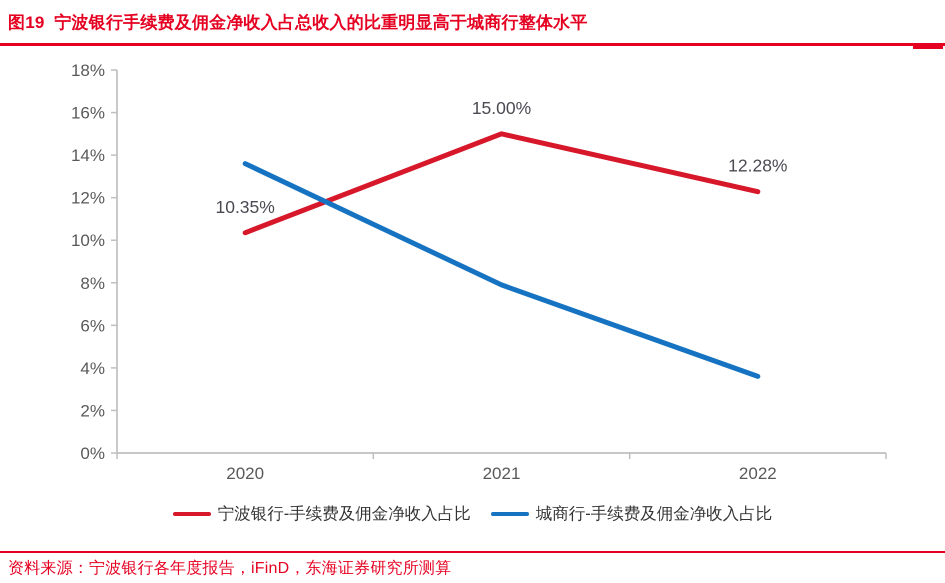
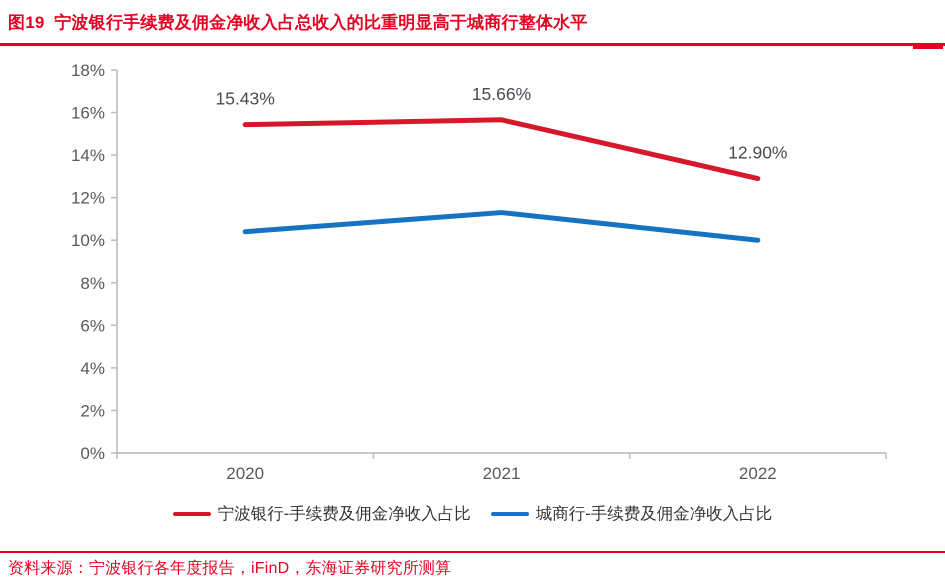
宁波银行-手续费及佣金净收入占比/2020: 10.35% -> 15.43%
城商行-手续费及佣金净收入占比/2020: 13.6% -> 10.4%
宁波银行-手续费及佣金净收入占比/2021: 15.00% -> 15.66%
城商行-手续费及佣金净收入占比/2021: 7.9% -> 11.3%
宁波银行-手续费及佣金净收入占比/2022: 12.28% -> 12.90%
城商行-手续费及佣金净收入占比/2022: 3.6% -> 10.0%
